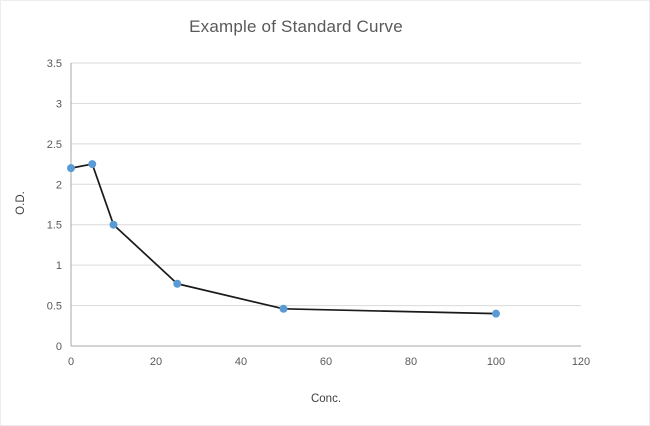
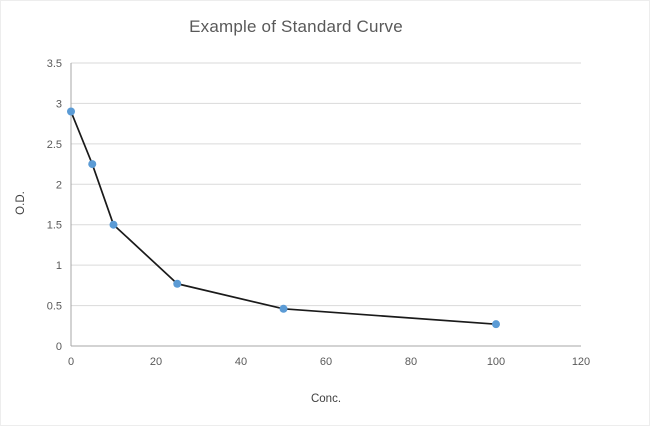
0: 2.2 -> 2.9
100: 0.4 -> 0.3
